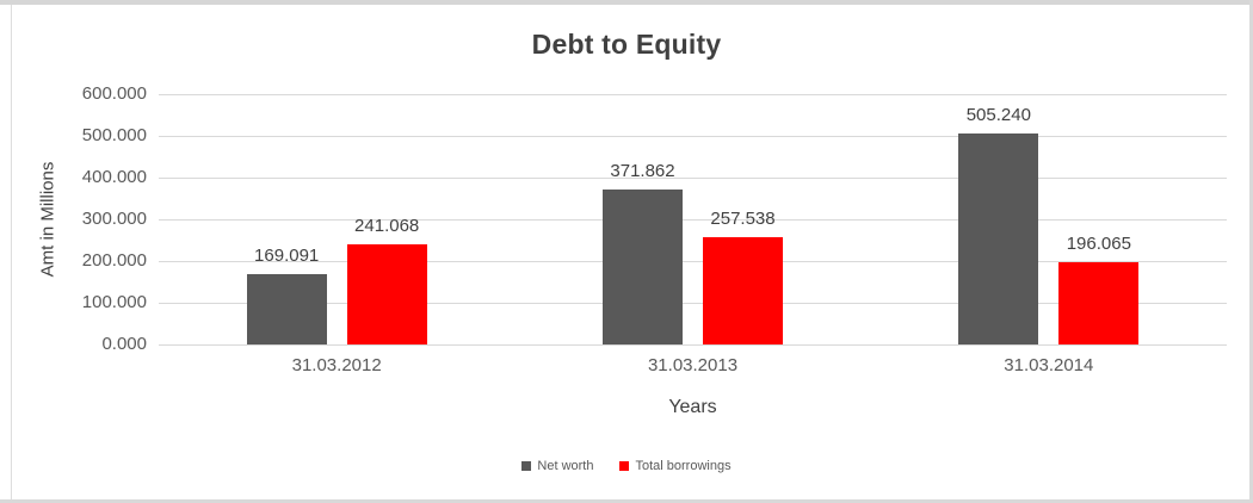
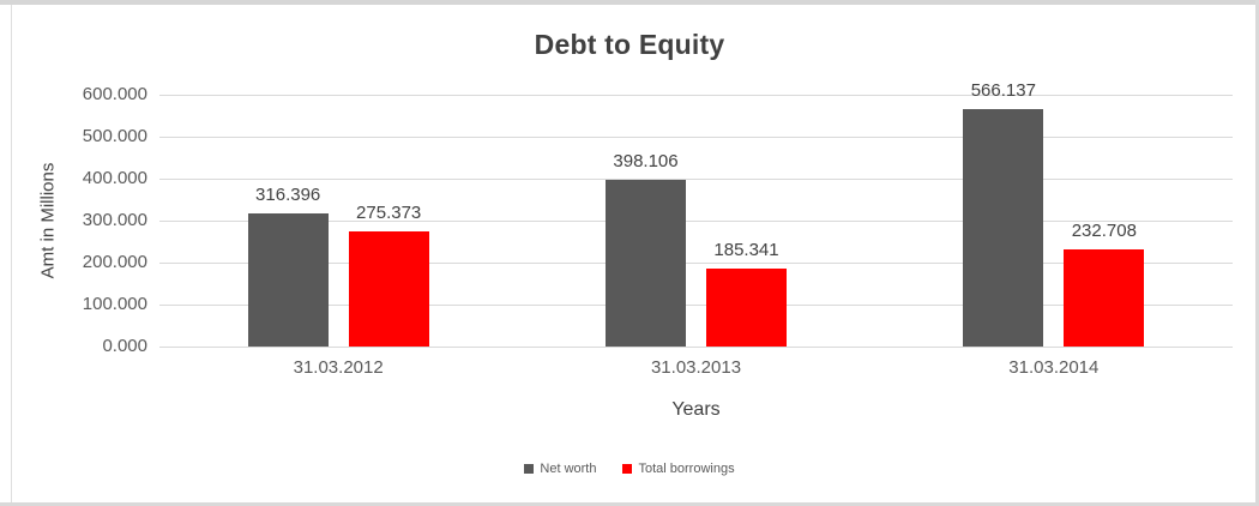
Net worth/31.03.2012: 169.091 -> 316.396
Total borrowings/31.03.2012: 241.068 -> 275.373
Net worth/31.03.2013: 371.862 -> 398.106
Total borrowings/31.03.2013: 257.538 -> 185.341
Net worth/31.03.2014: 505.240 -> 566.137
Total borrowings/31.03.2014: 196.065 -> 232.708
